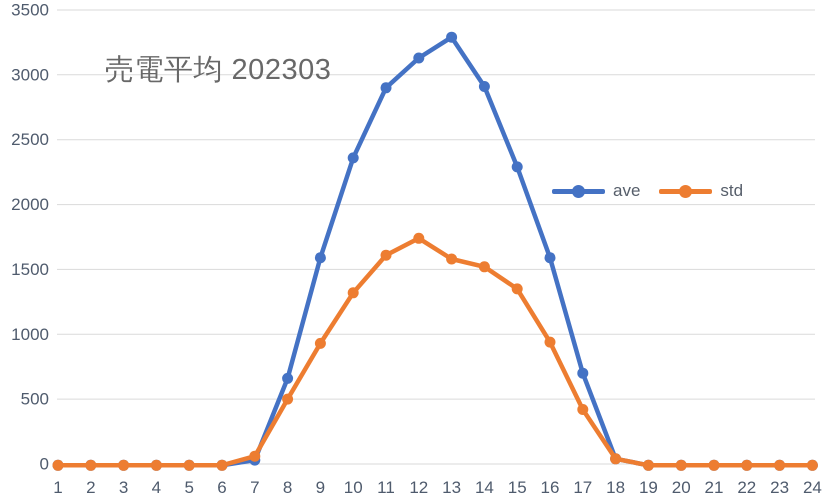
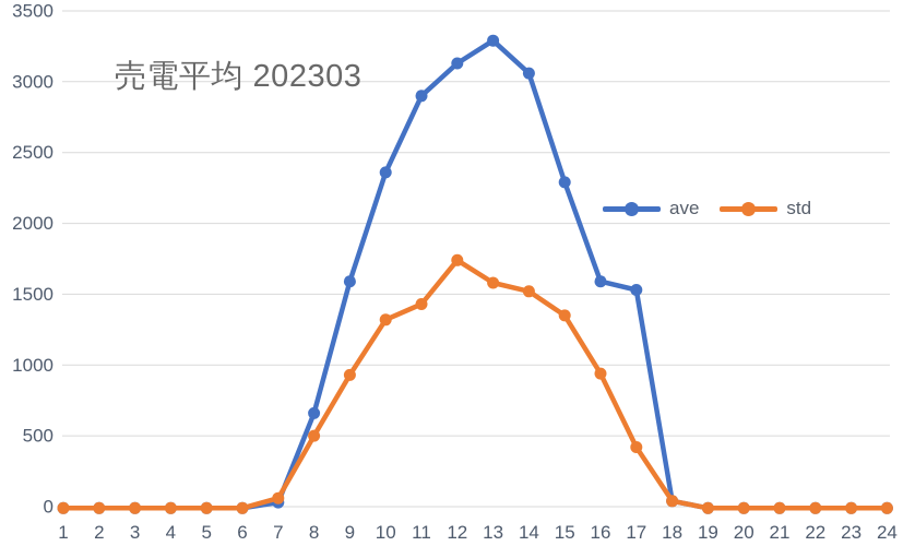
std/11: 1610 -> 1430
ave/14: 2910 -> 3060
ave/17: 700 -> 1530
